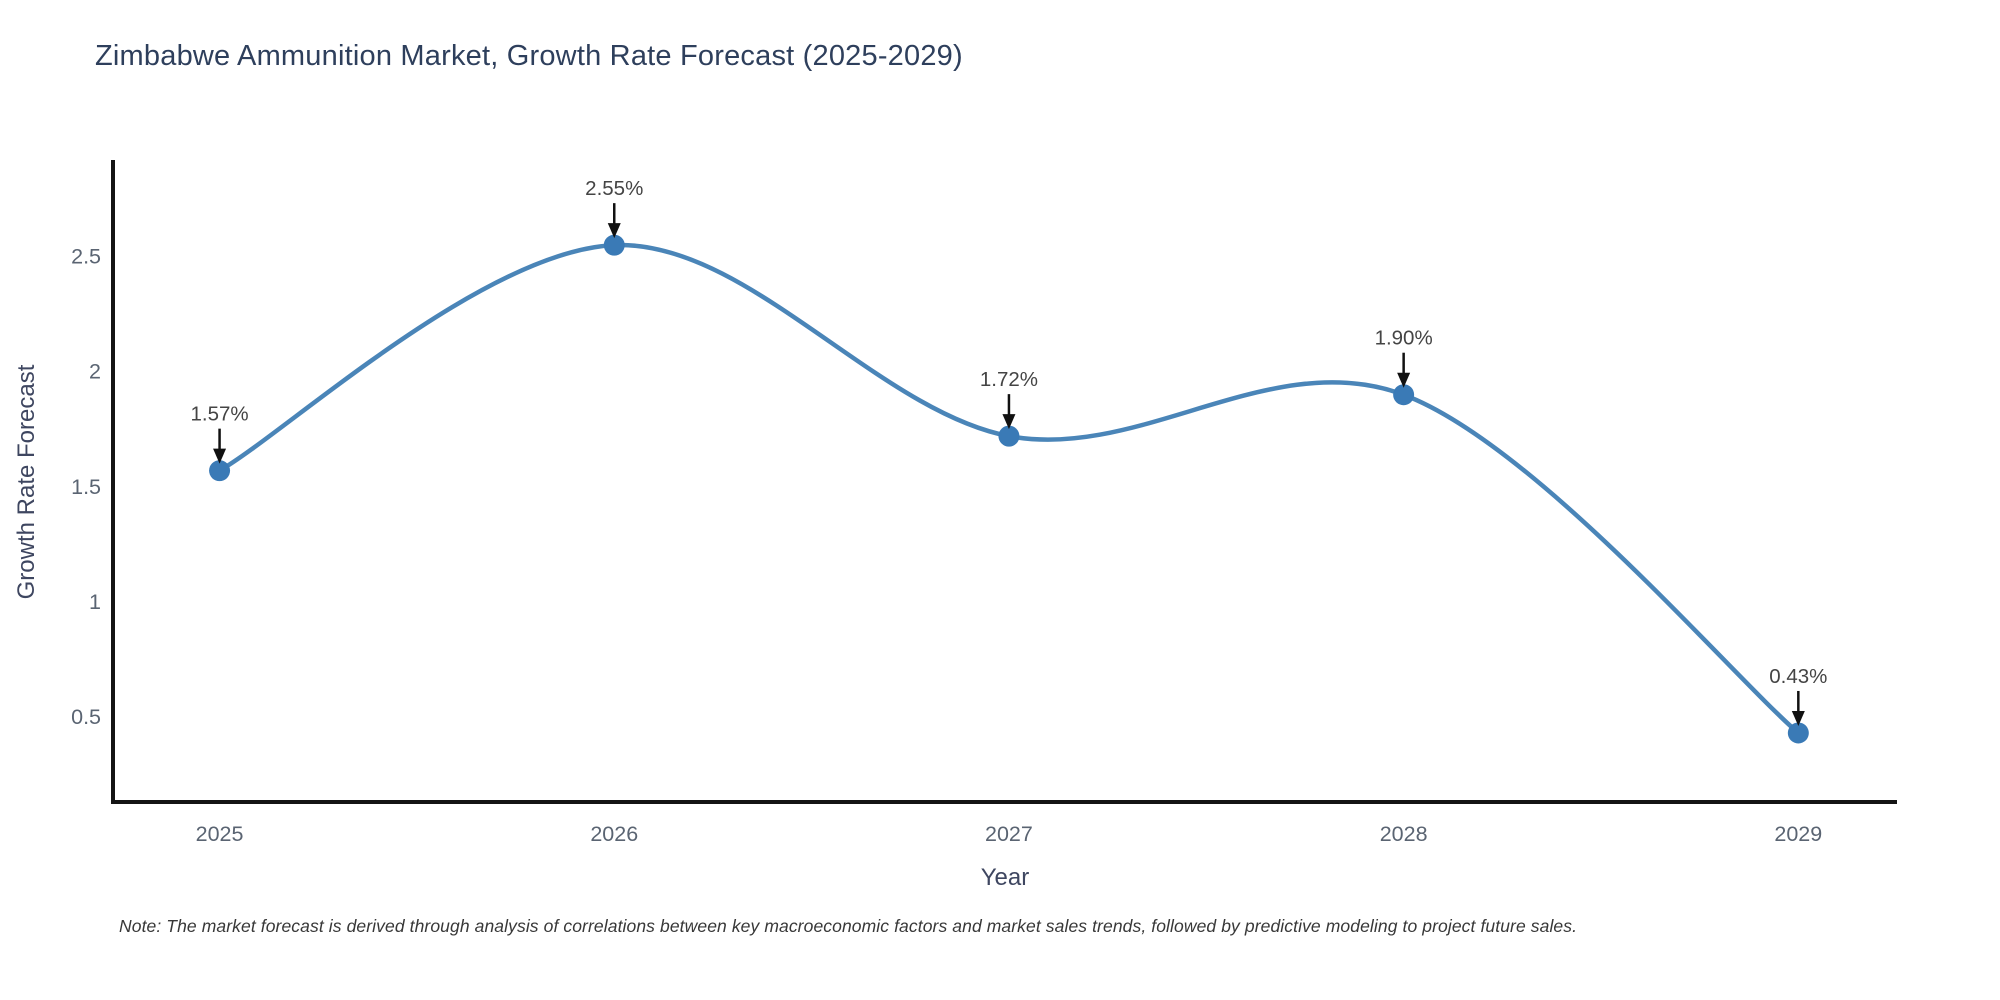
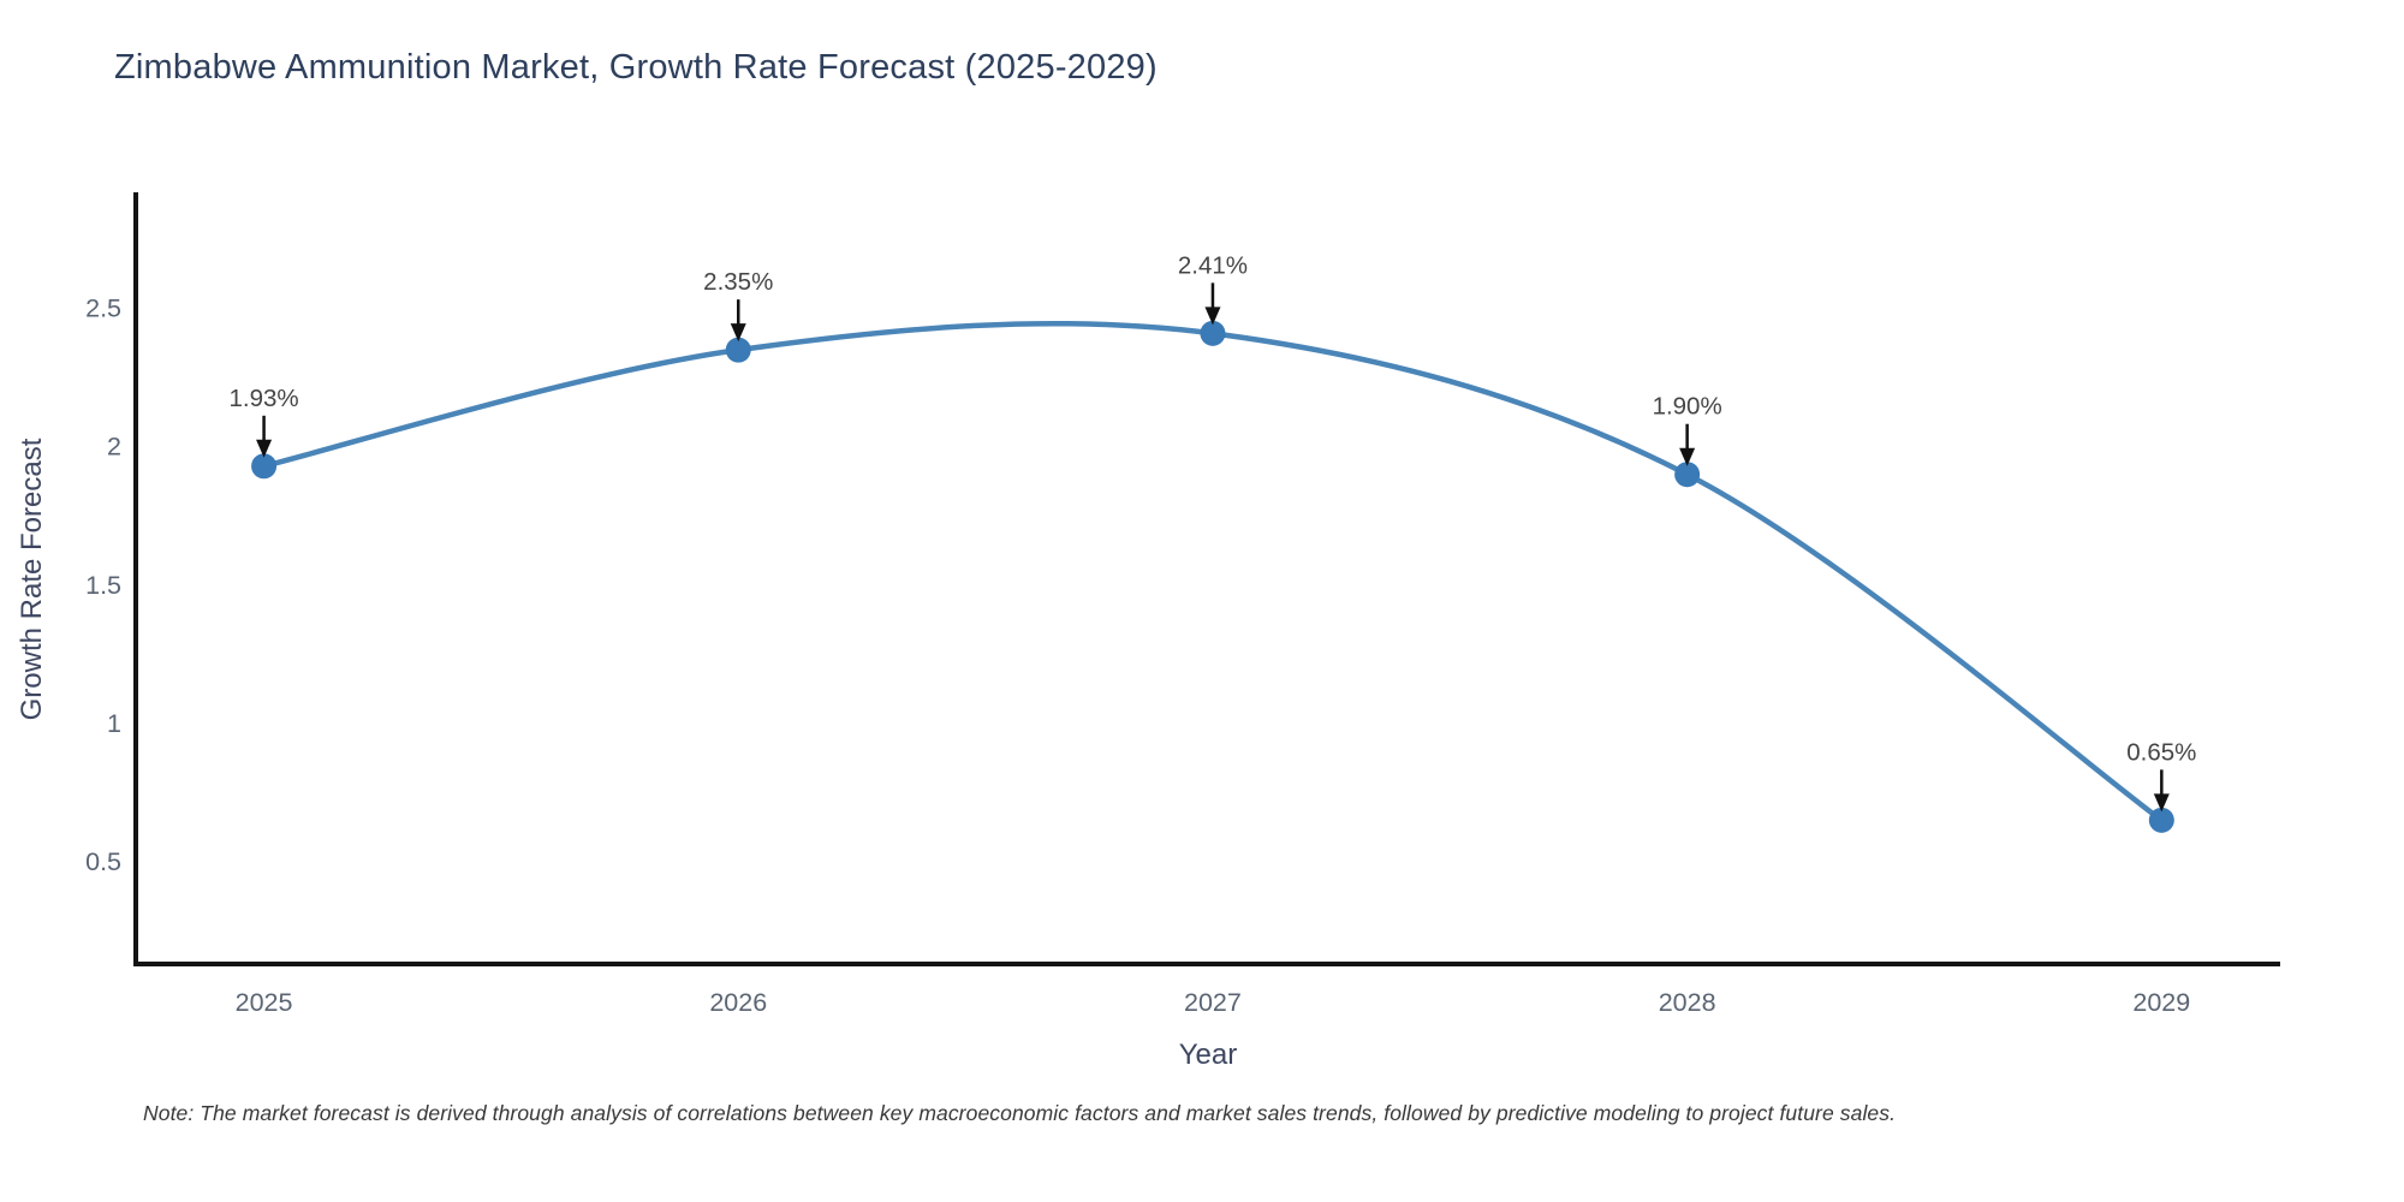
2025: 1.57% -> 1.93%
2026: 2.55% -> 2.35%
2027: 1.72% -> 2.41%
2029: 0.43% -> 0.65%
